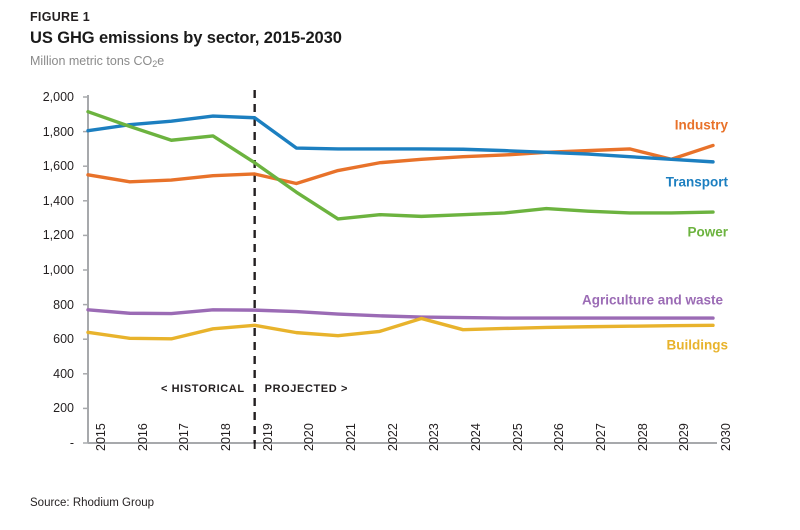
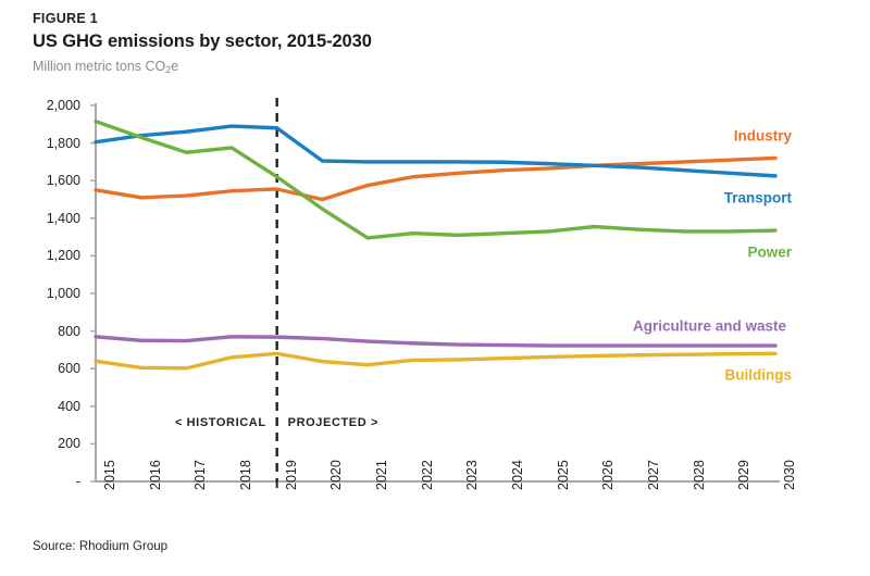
Buildings/2023: 720 -> 650
Industry/2029: 1640 -> 1710
